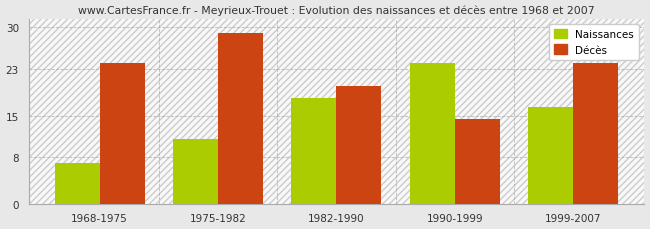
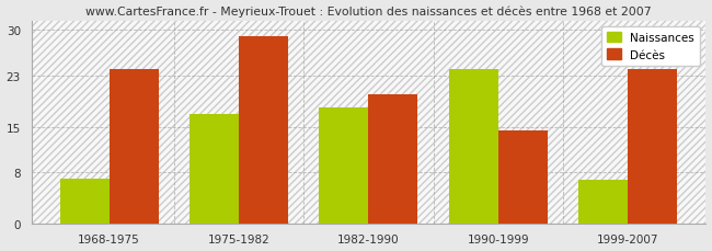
Naissances/1975-1982: 11.0 -> 17.0
Naissances/1999-2007: 16.5 -> 6.8
